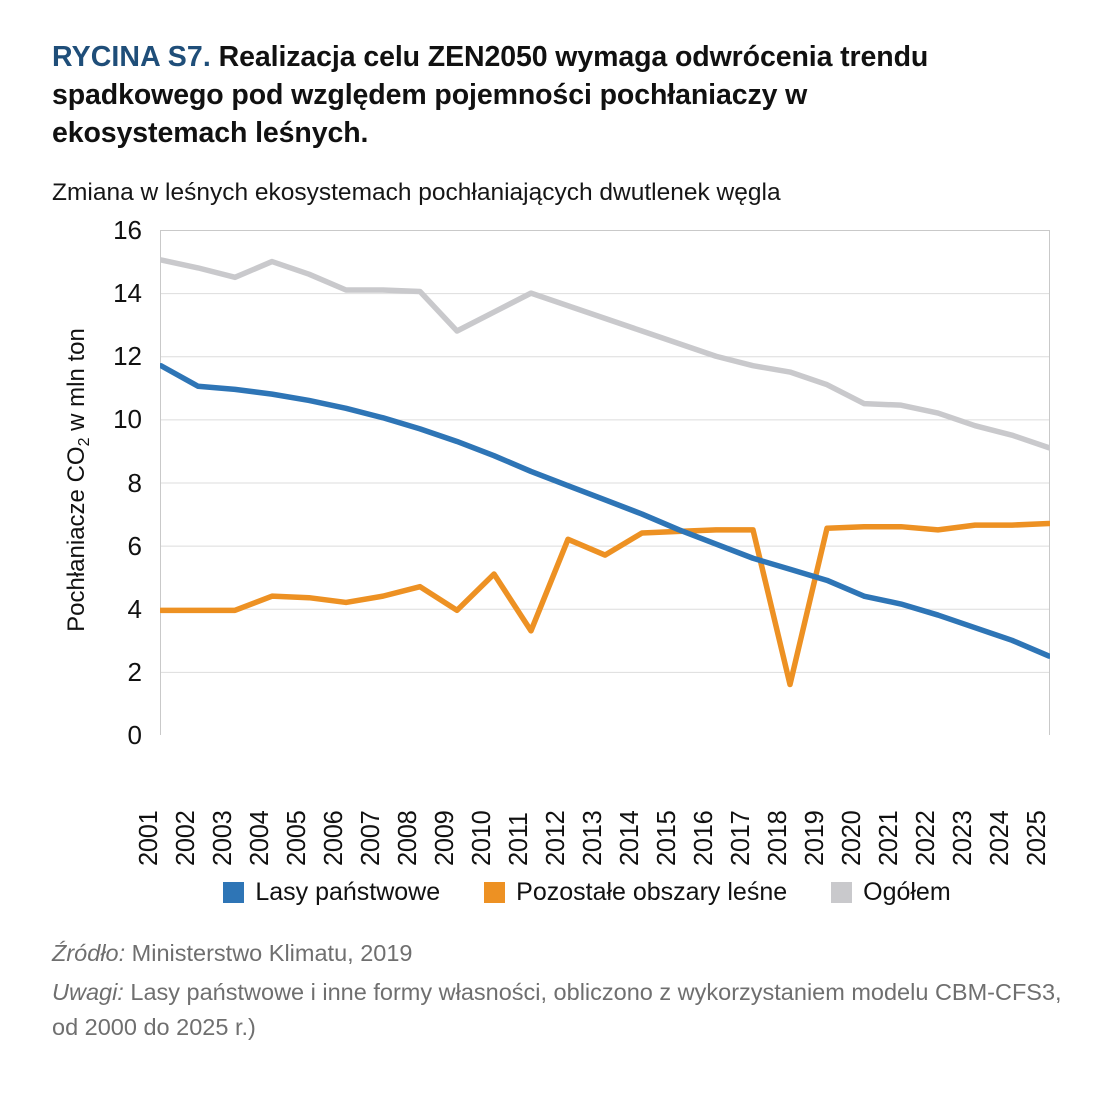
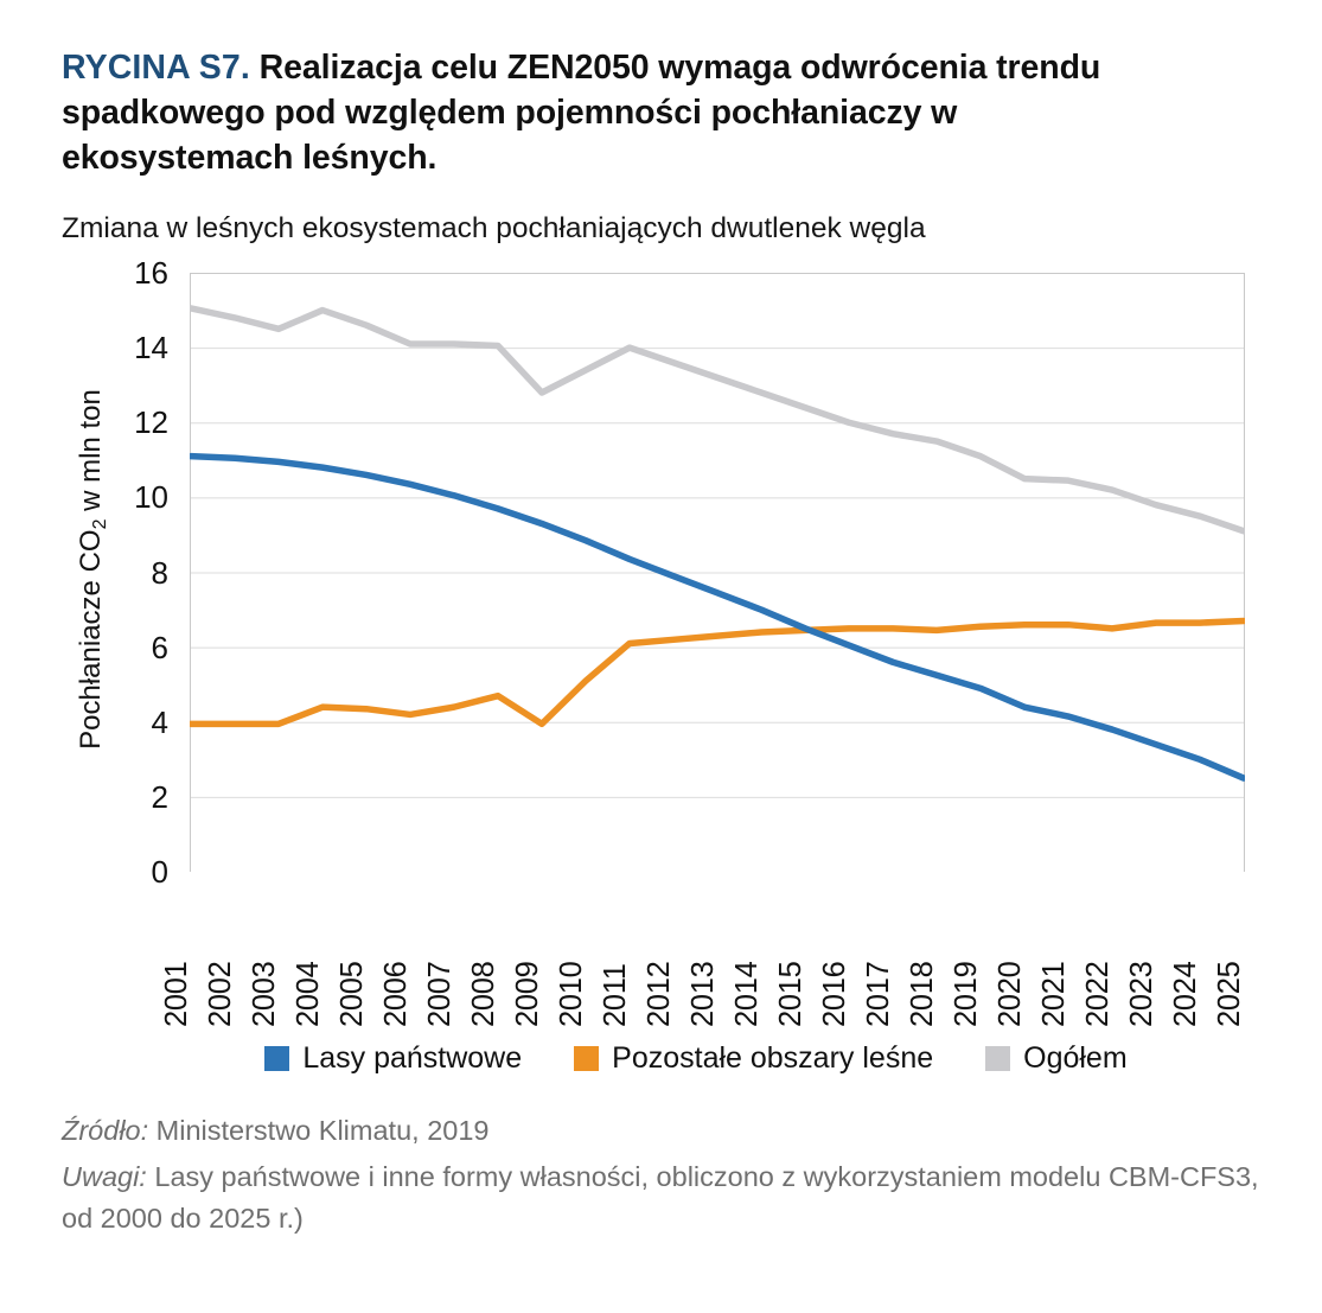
Lasy państwowe/2001: 11.7 -> 11.1
Pozostałe obszary leśne/2011: 3.3 -> 6.1
Pozostałe obszary leśne/2013: 5.7 -> 6.3
Pozostałe obszary leśne/2018: 1.6 -> 6.5
